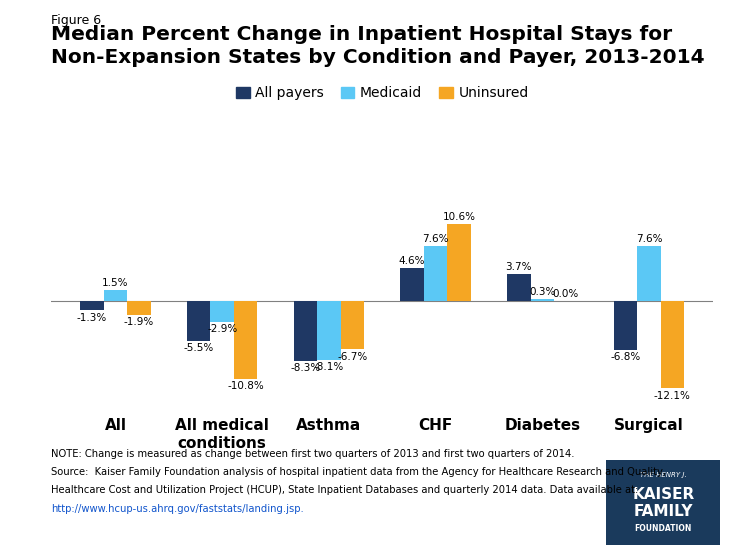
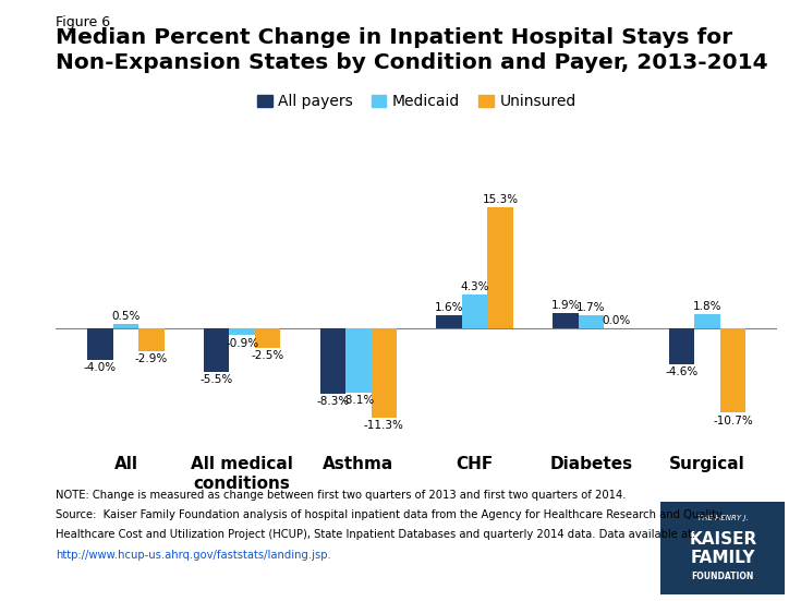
All payers/All: -1.3% -> -4.0%
Medicaid/All: 1.5% -> 0.5%
Uninsured/All: -1.9% -> -2.9%
Medicaid/All medical conditions: -2.9% -> -0.9%
Uninsured/All medical conditions: -10.8% -> -2.5%
Uninsured/Asthma: -6.7% -> -11.3%
All payers/CHF: 4.6% -> 1.6%
Medicaid/CHF: 7.6% -> 4.3%
Uninsured/CHF: 10.6% -> 15.3%
All payers/Diabetes: 3.7% -> 1.9%
Medicaid/Diabetes: 0.3% -> 1.7%
All payers/Surgical: -6.8% -> -4.6%
Medicaid/Surgical: 7.6% -> 1.8%
Uninsured/Surgical: -12.1% -> -10.7%
